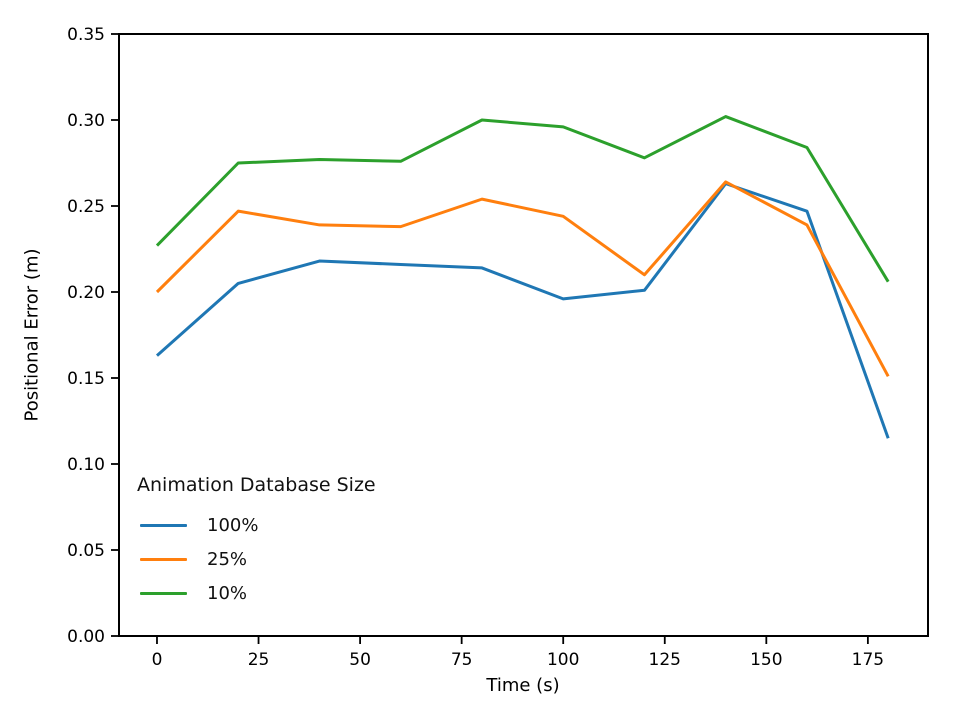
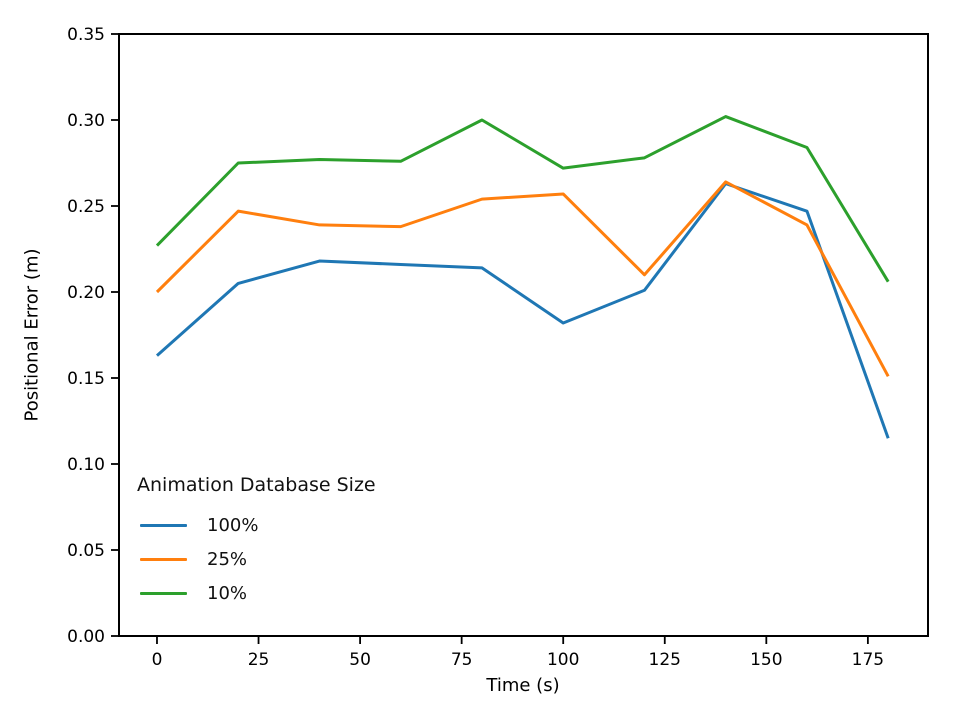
100%/100: 0.196 -> 0.182
25%/100: 0.244 -> 0.257
10%/100: 0.296 -> 0.272
